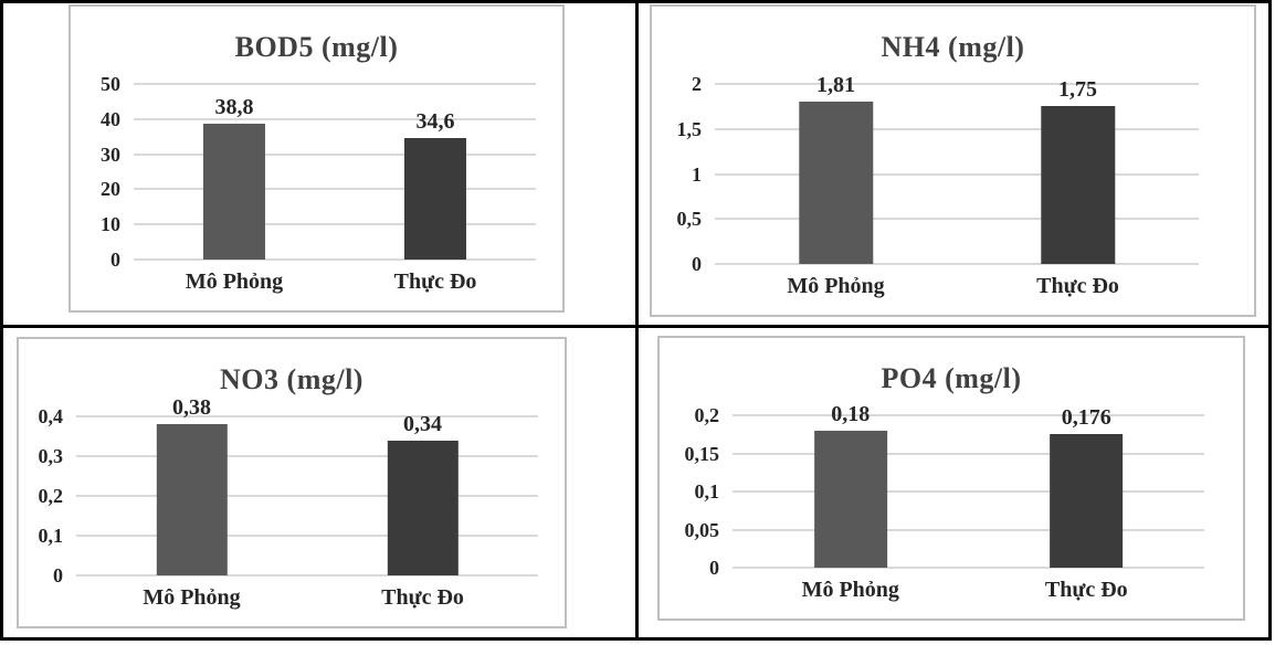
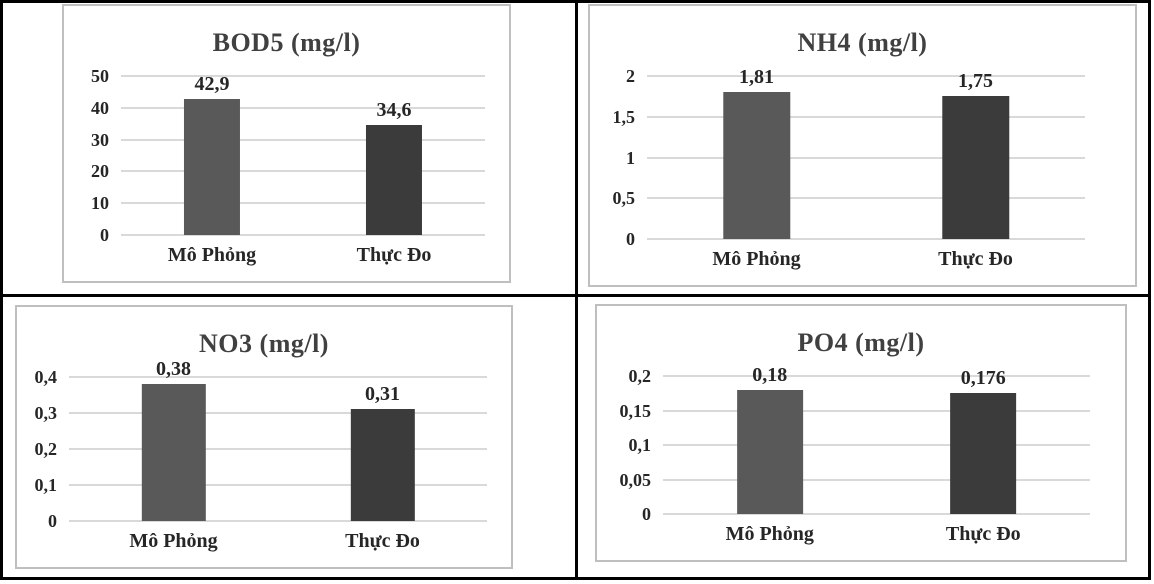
BOD5 (mg/l)/Mô Phỏng: 38,8 -> 42,9
NO3 (mg/l)/Thực Đo: 0,34 -> 0,31
